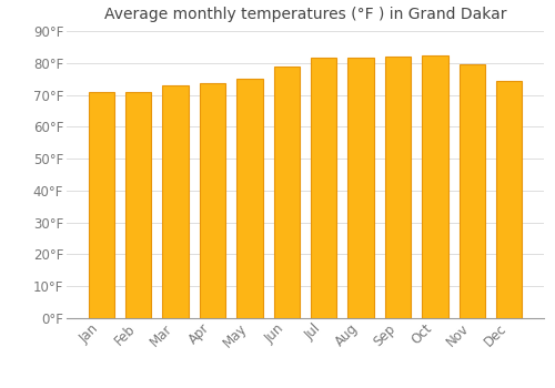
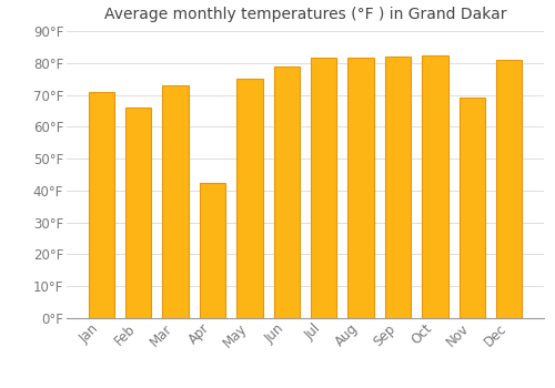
Feb: 71.0°F -> 66.0°F
Apr: 73.5°F -> 42.5°F
Nov: 79.5°F -> 69.0°F
Dec: 74.5°F -> 81.0°F
